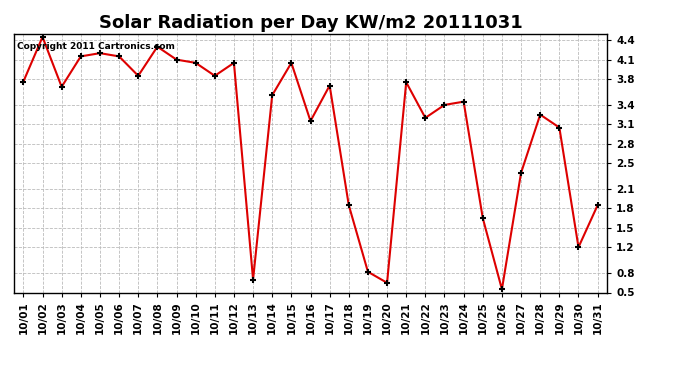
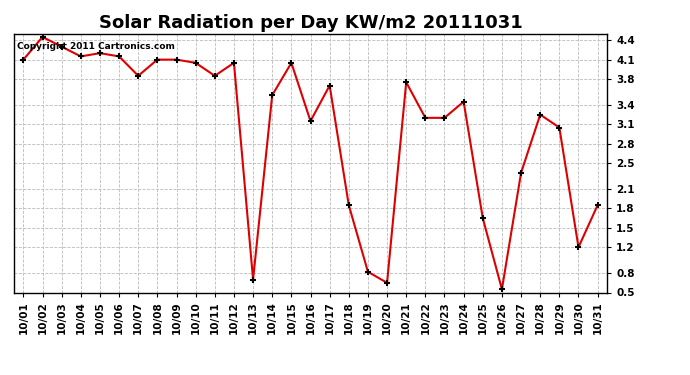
10/01: 3.76 -> 4.10
10/03: 3.68 -> 4.30
10/08: 4.30 -> 4.10
10/23: 3.40 -> 3.20
